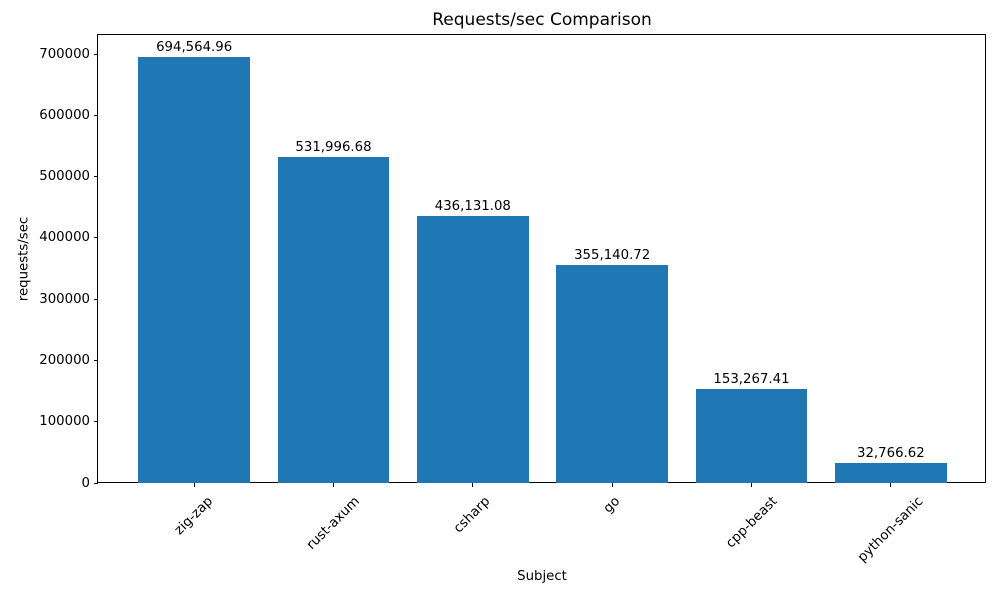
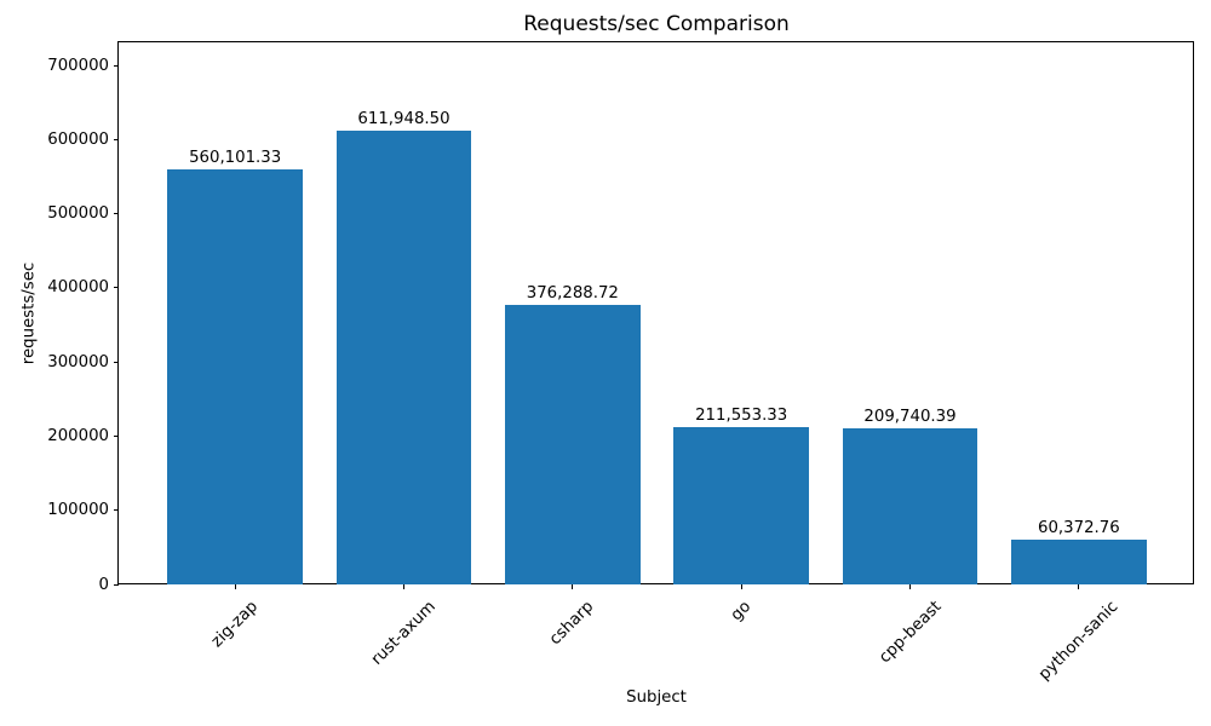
zig-zap: 694,564.96 -> 560,101.33
rust-axum: 531,996.68 -> 611,948.50
csharp: 436,131.08 -> 376,288.72
go: 355,140.72 -> 211,553.33
cpp-beast: 153,267.41 -> 209,740.39
python-sanic: 32,766.62 -> 60,372.76
